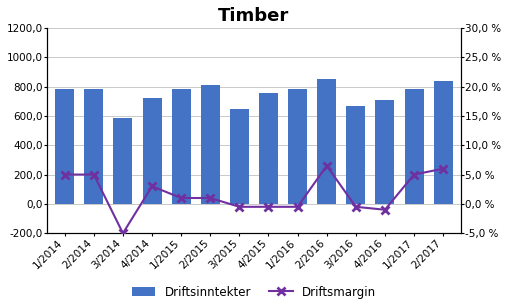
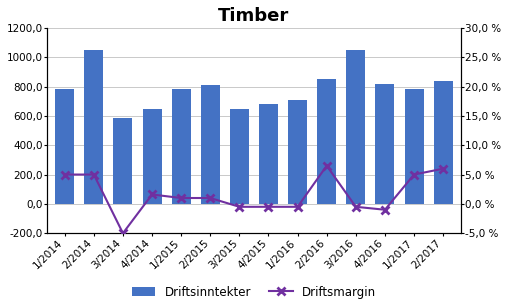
Driftsinntekter/2/2014: 780 -> 1050
Driftsinntekter/4/2014: 720 -> 650
Driftsmargin/4/2014: 3,0 % -> 1,6 %
Driftsinntekter/4/2015: 760 -> 680
Driftsinntekter/1/2016: 780 -> 710
Driftsinntekter/3/2016: 670 -> 1050
Driftsinntekter/4/2016: 710 -> 820
